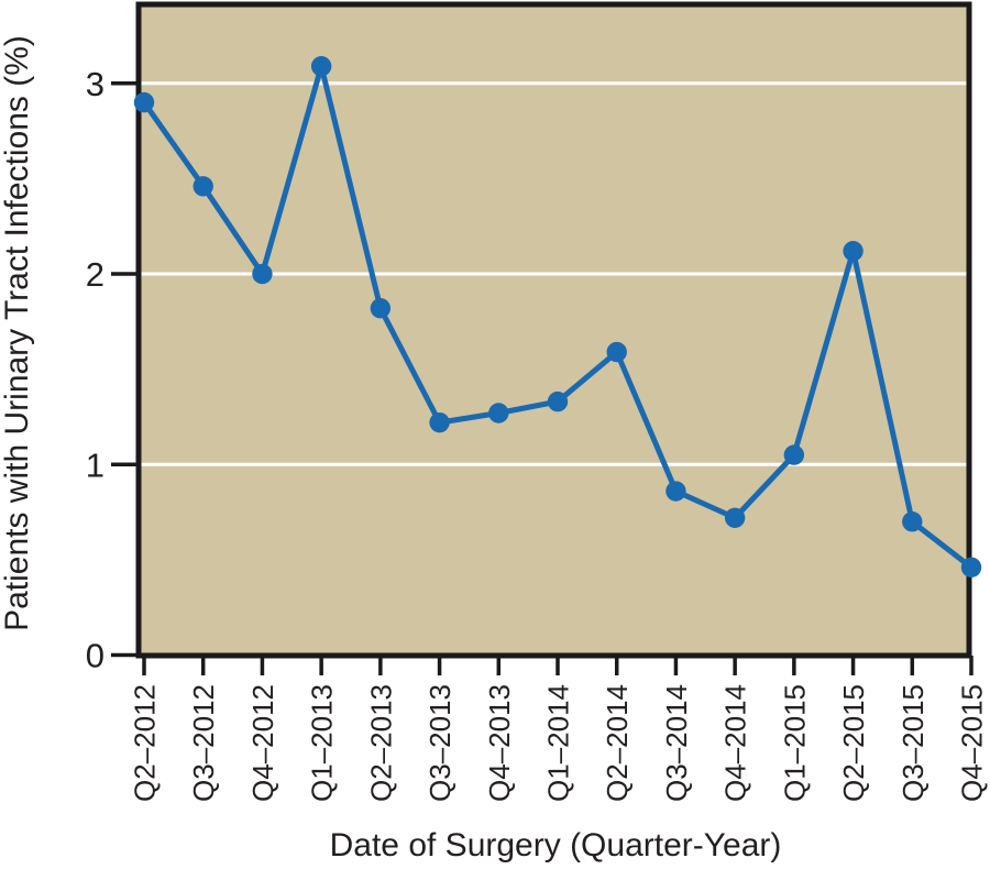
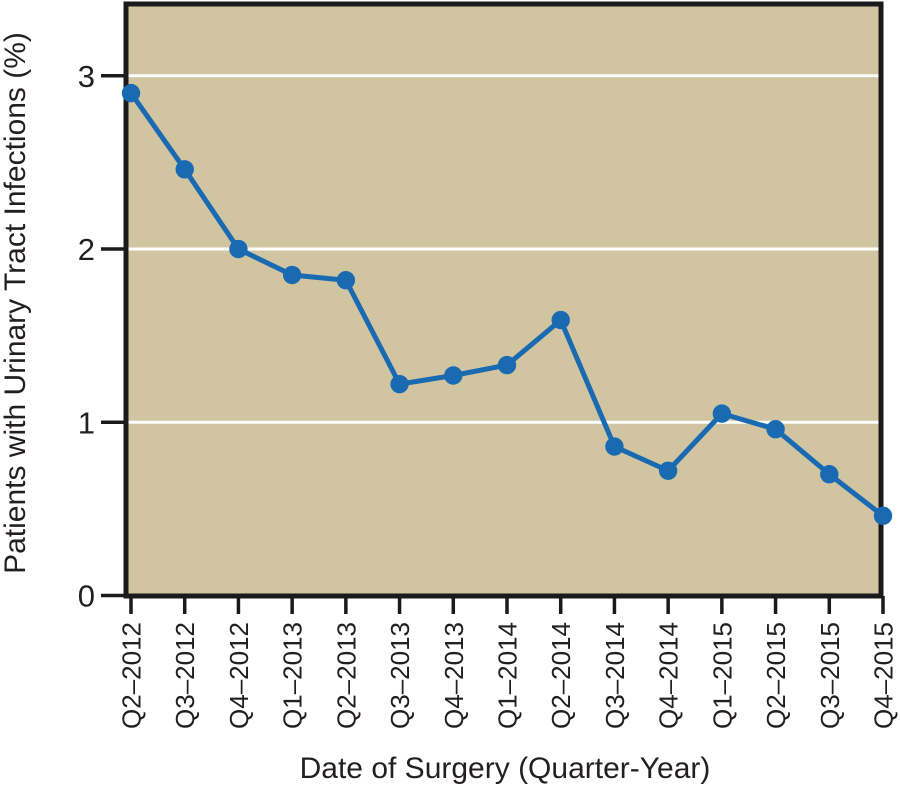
Q1–2013: 3.09 -> 1.85
Q2–2015: 2.12 -> 0.96
